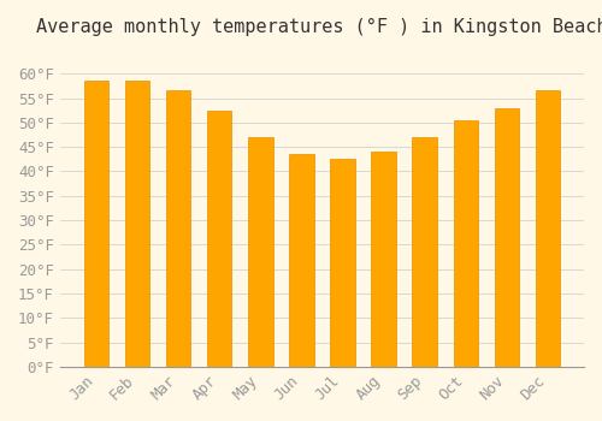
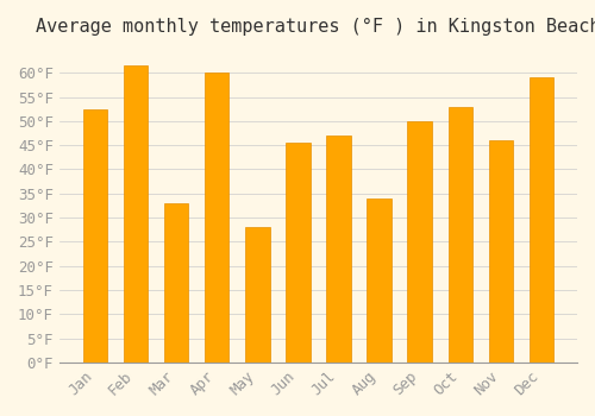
Jan: 58.5°F -> 52.5°F
Feb: 58.5°F -> 61.5°F
Mar: 56.5°F -> 33.0°F
Apr: 52.5°F -> 60.0°F
May: 47.0°F -> 28.0°F
Jun: 43.5°F -> 45.5°F
Jul: 42.5°F -> 47.0°F
Aug: 44.0°F -> 34.0°F
Sep: 47.0°F -> 50.0°F
Oct: 50.5°F -> 53.0°F
Nov: 53.0°F -> 46.0°F
Dec: 56.5°F -> 59.0°F
